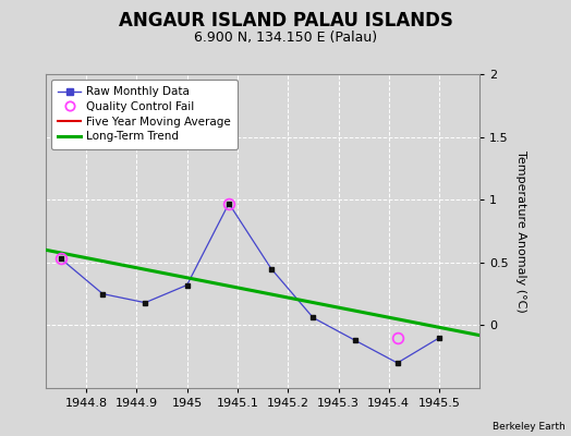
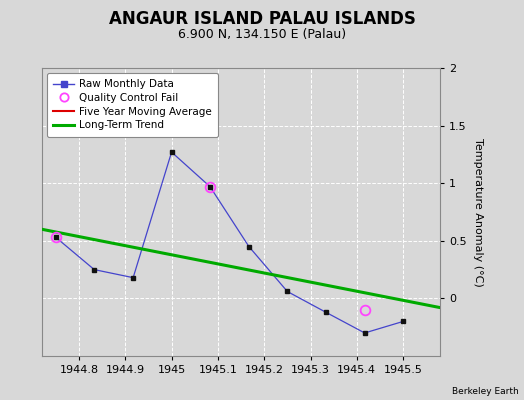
Raw Monthly Data/1945: 0.32 -> 1.27
Raw Monthly Data/1945.5: -0.10 -> -0.20
